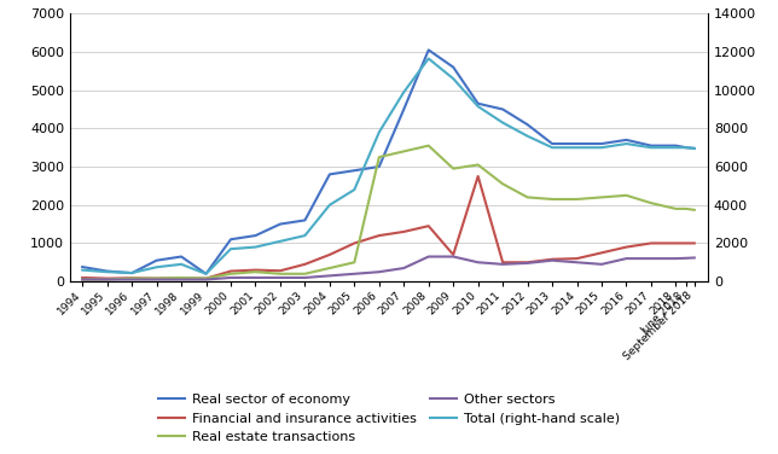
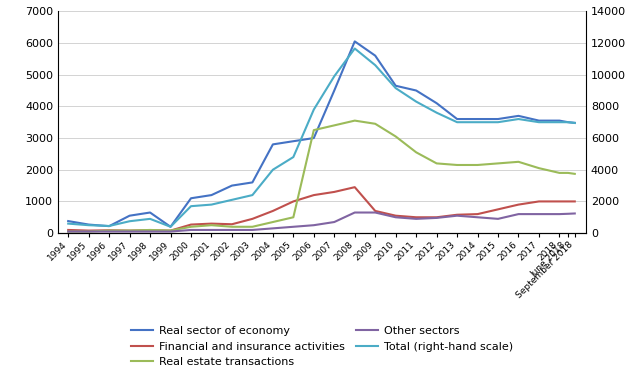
Real estate transactions/2009: 2950 -> 3450
Financial and insurance activities/2010: 2750 -> 550
